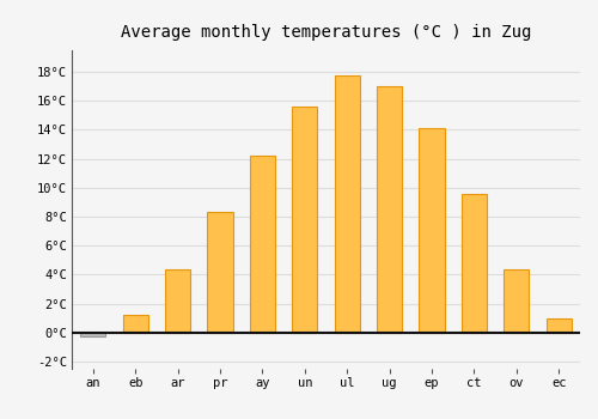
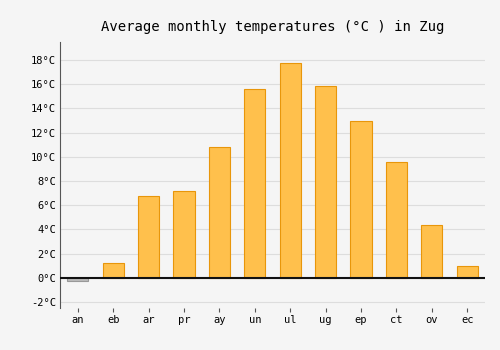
ar: 4.4°C -> 6.8°C
pr: 8.3°C -> 7.2°C
ay: 12.2°C -> 10.8°C
ug: 17.0°C -> 15.9°C
ep: 14.1°C -> 13.0°C
